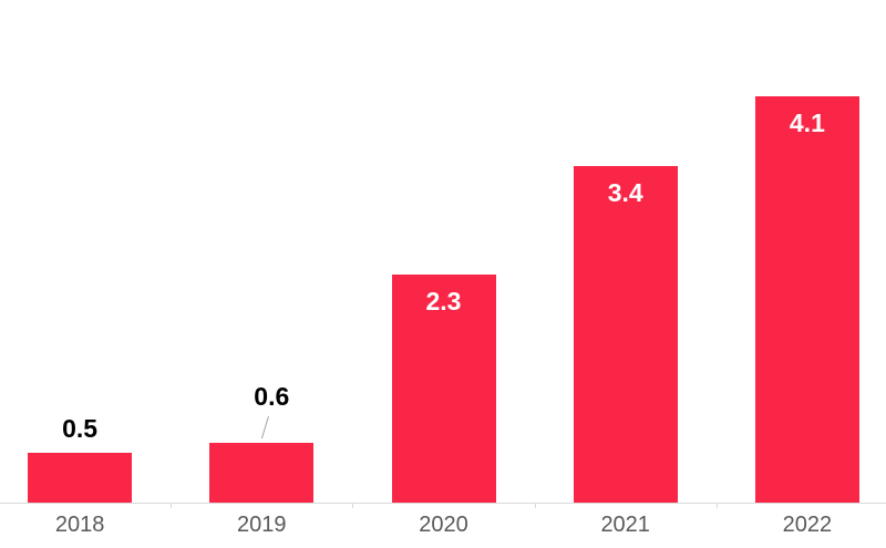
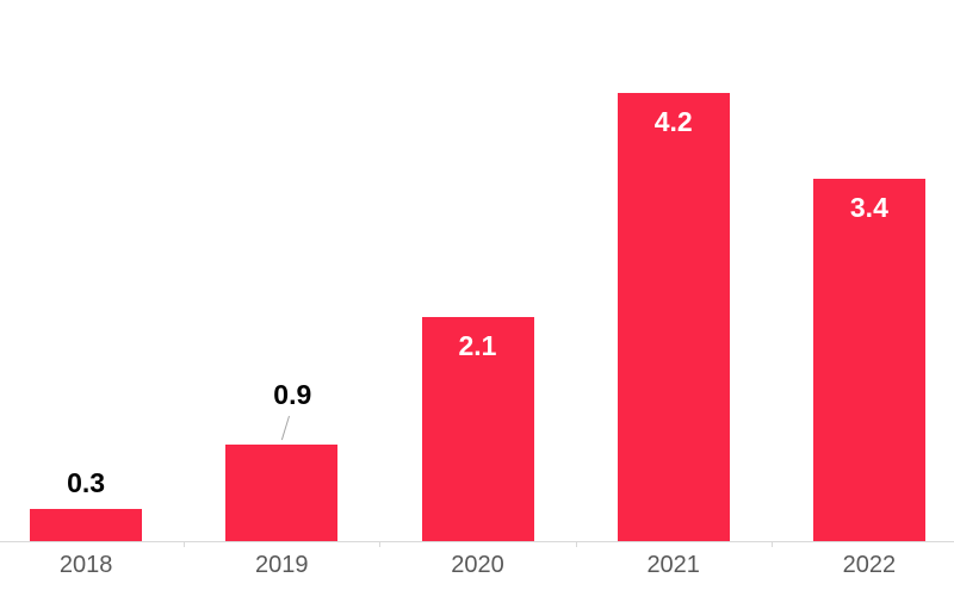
2018: 0.5 -> 0.3
2019: 0.6 -> 0.9
2020: 2.3 -> 2.1
2021: 3.4 -> 4.2
2022: 4.1 -> 3.4
